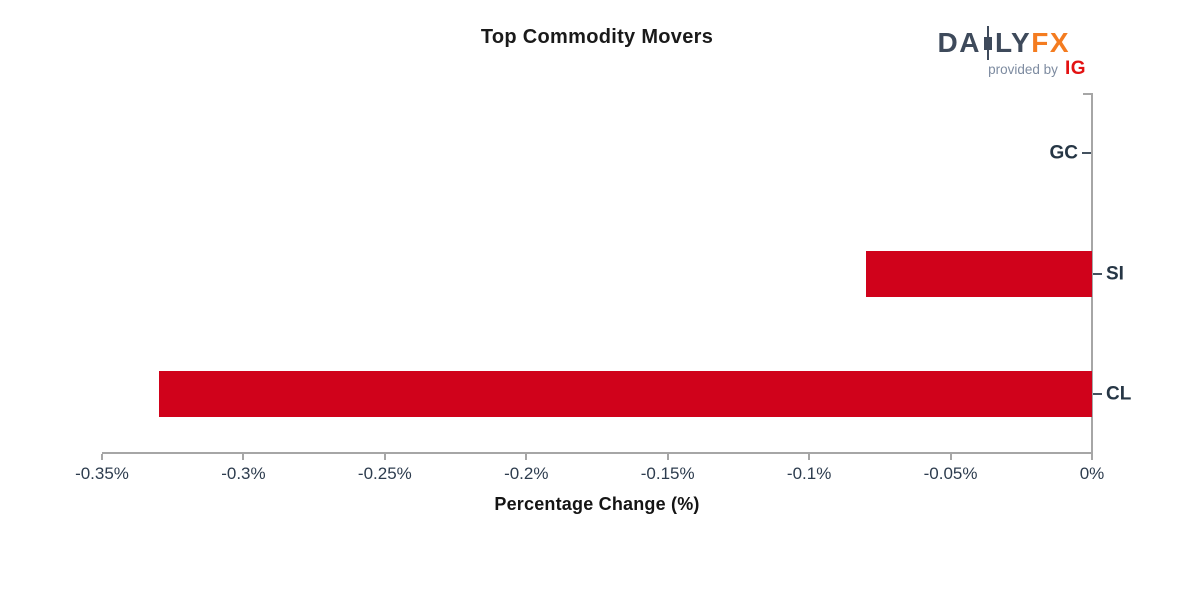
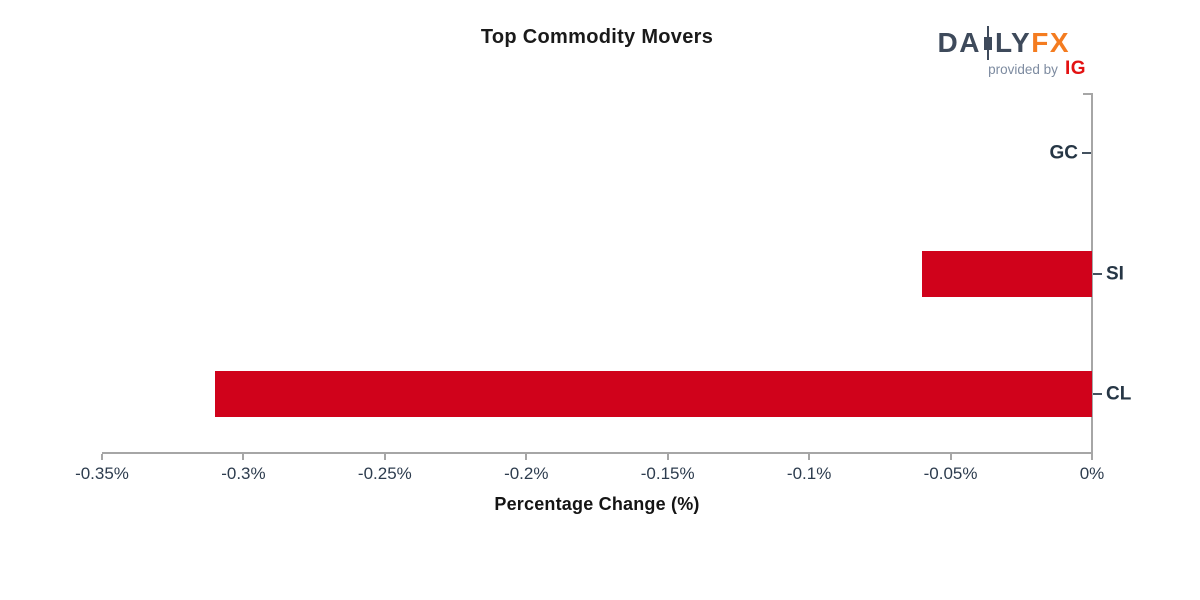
SI: -0.08% -> -0.06%
CL: -0.33% -> -0.31%
